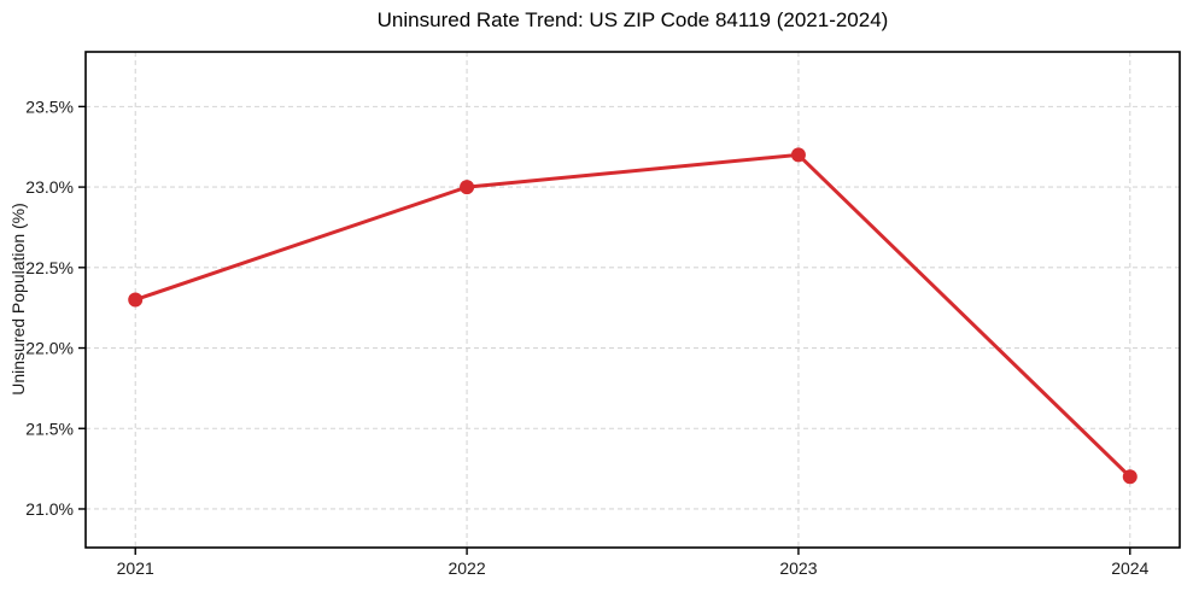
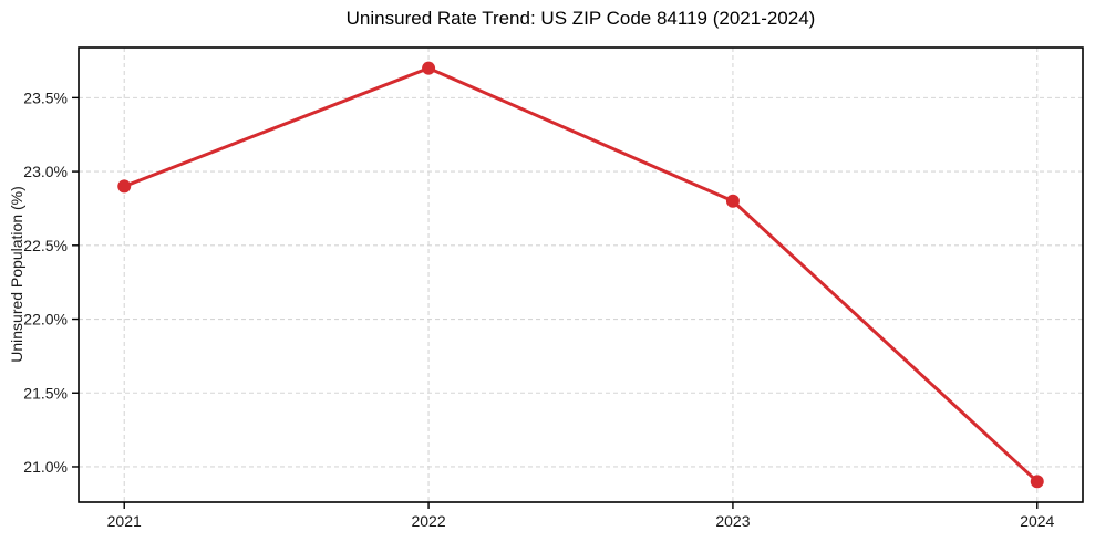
2021: 22.3% -> 22.9%
2022: 23.0% -> 23.7%
2023: 23.2% -> 22.8%
2024: 21.2% -> 20.9%
